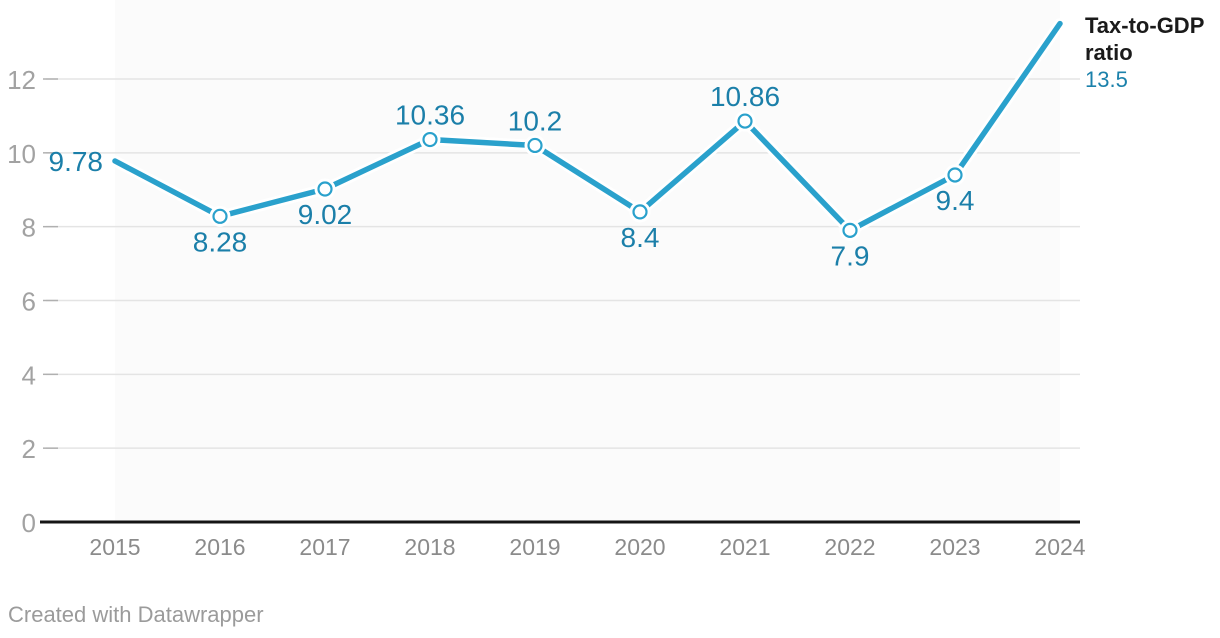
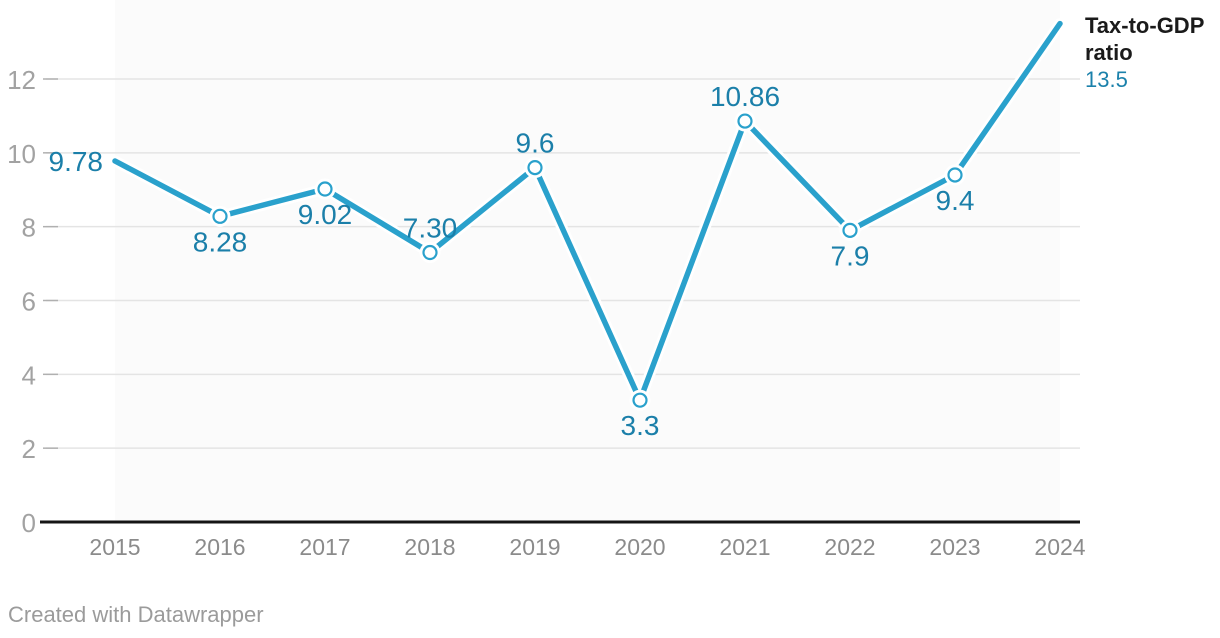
2018: 10.36 -> 7.30
2019: 10.2 -> 9.6
2020: 8.4 -> 3.3
